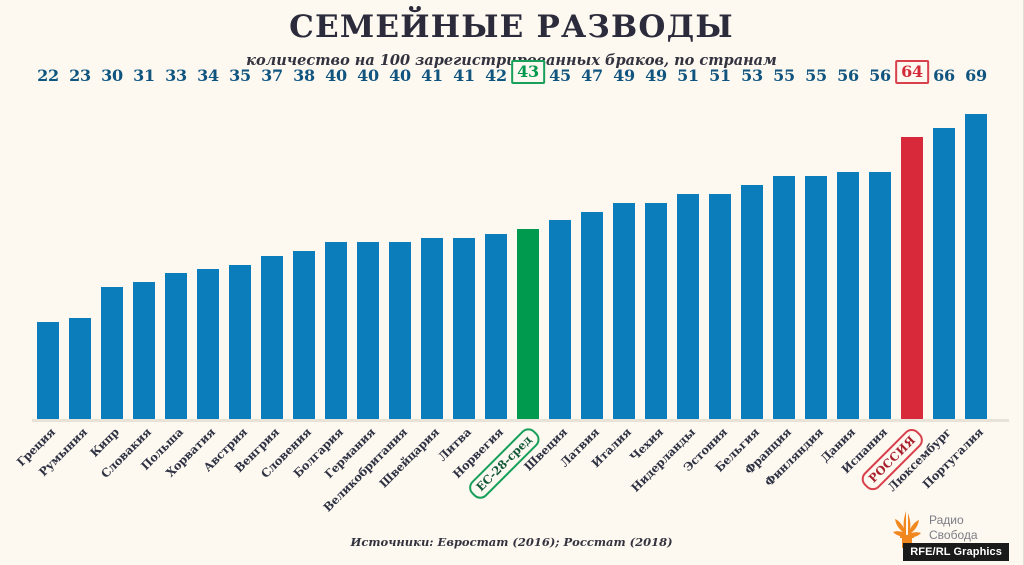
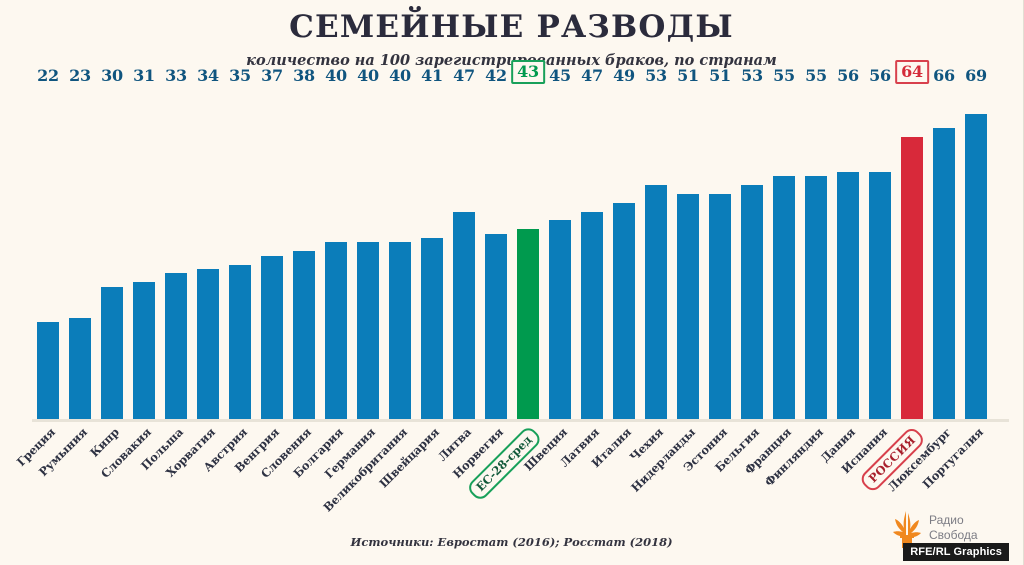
Литва: 41 -> 47
Чехия: 49 -> 53
